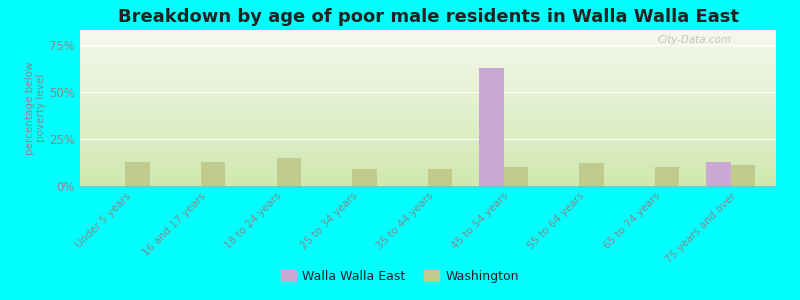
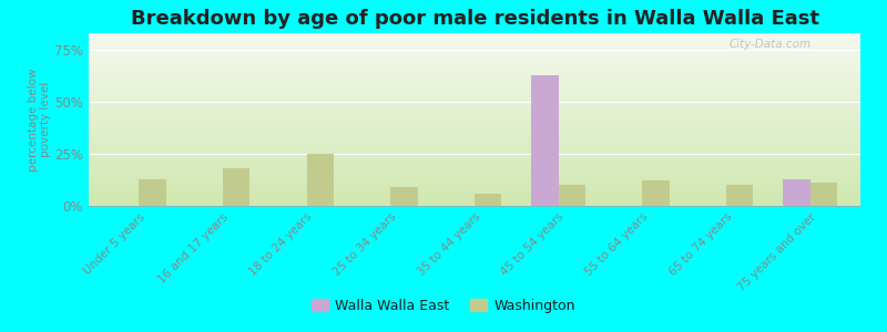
Washington/16 and 17 years: 13% -> 18%
Washington/18 to 24 years: 15% -> 25%
Washington/35 to 44 years: 9% -> 6%
